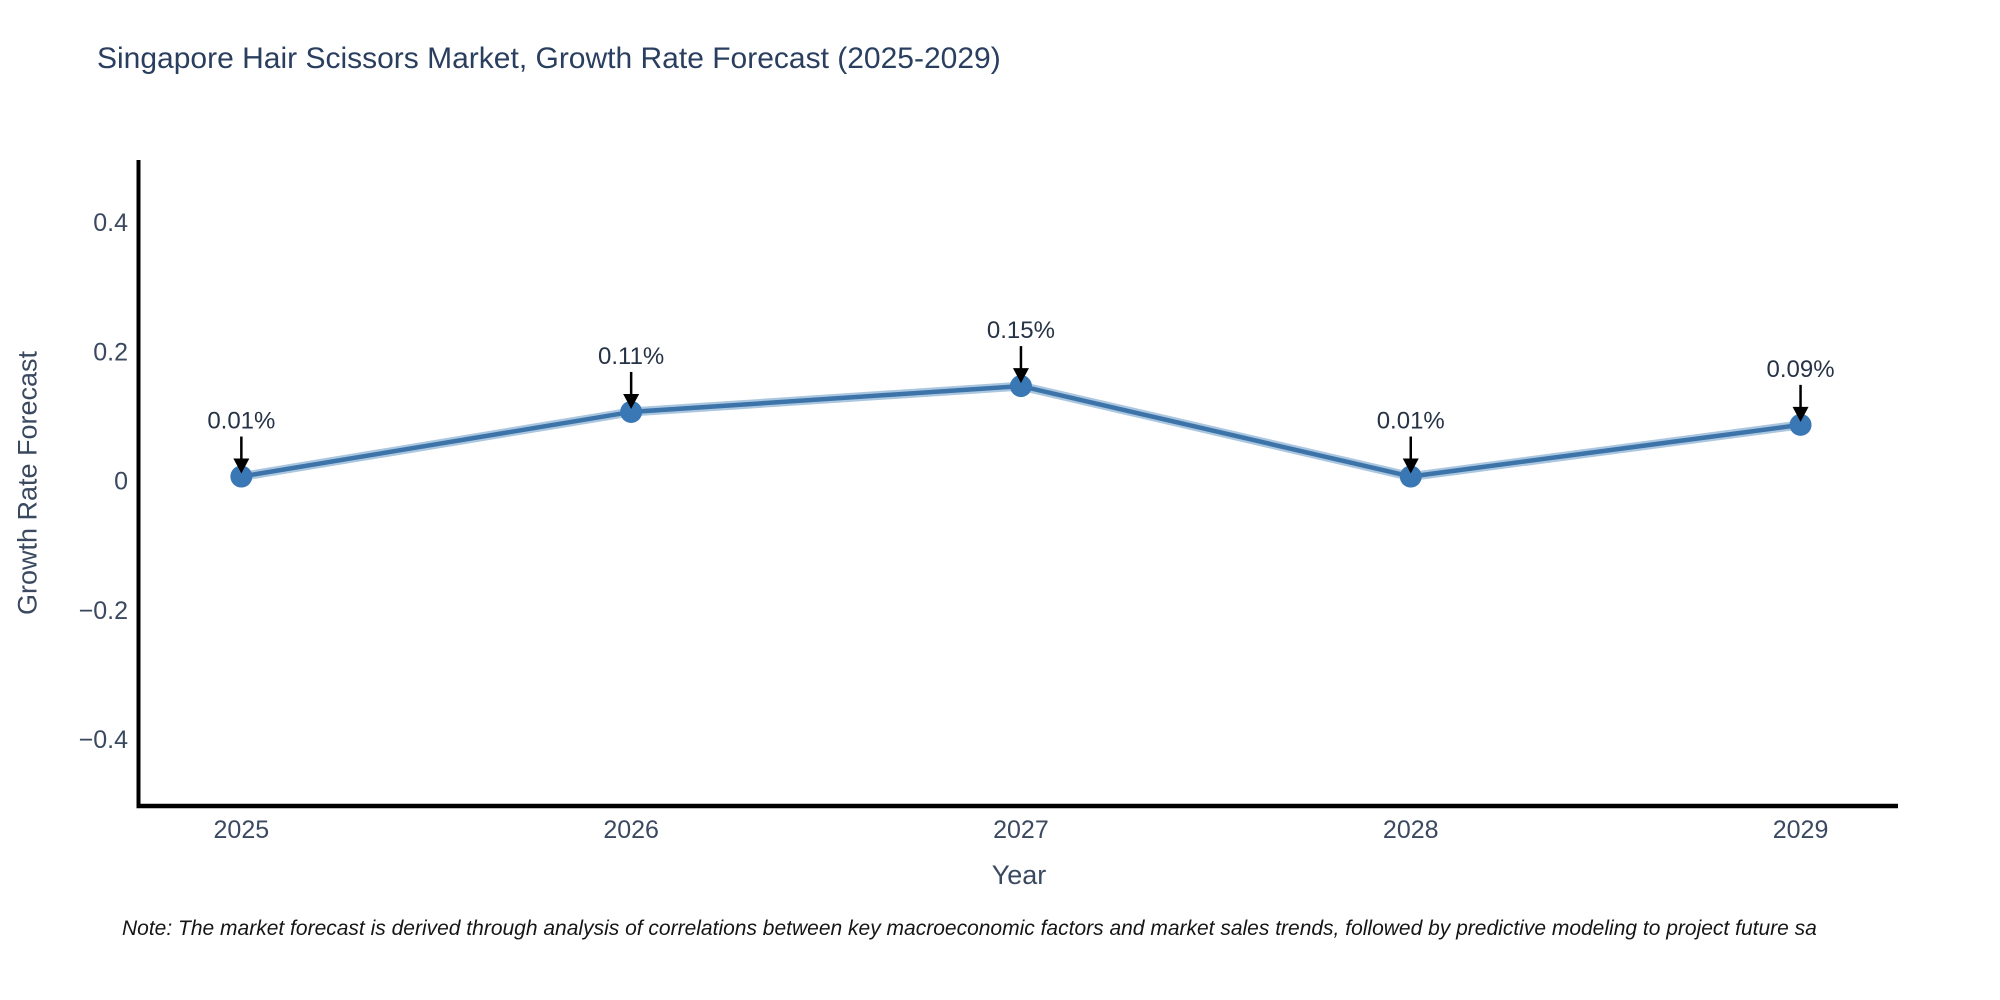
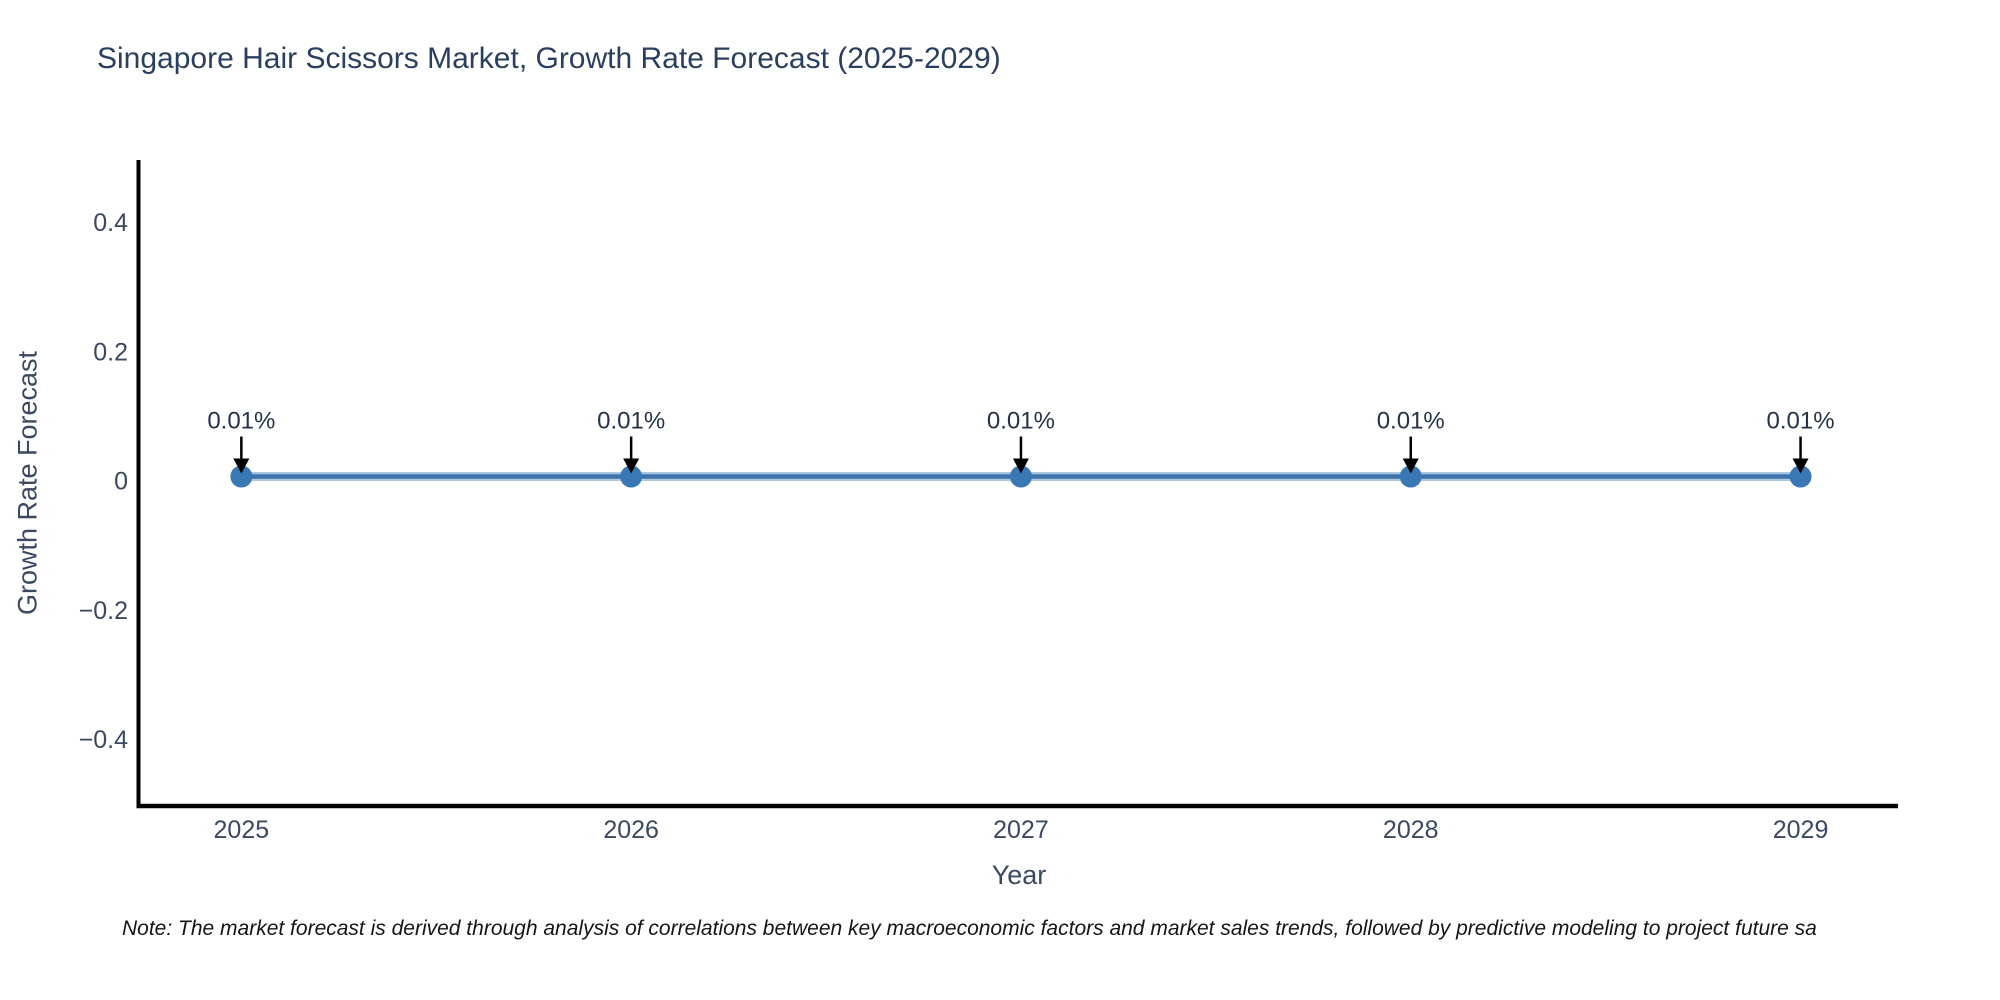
2026: 0.11% -> 0.01%
2027: 0.15% -> 0.01%
2029: 0.09% -> 0.01%
